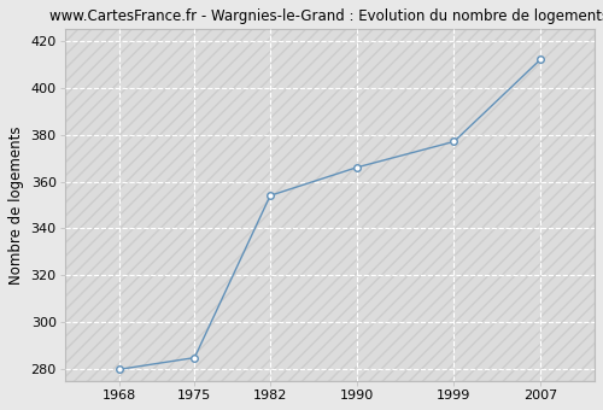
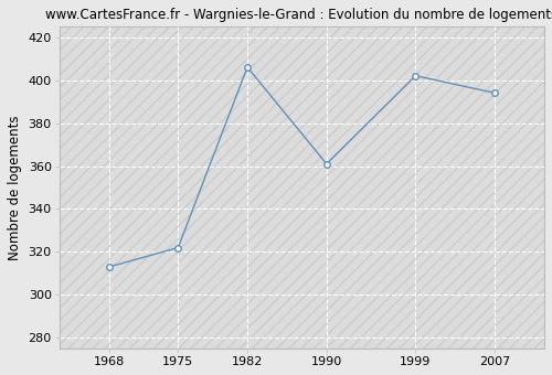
1968: 280 -> 313
1975: 285 -> 322
1982: 354 -> 406
1990: 366 -> 361
1999: 377 -> 402
2007: 412 -> 394
